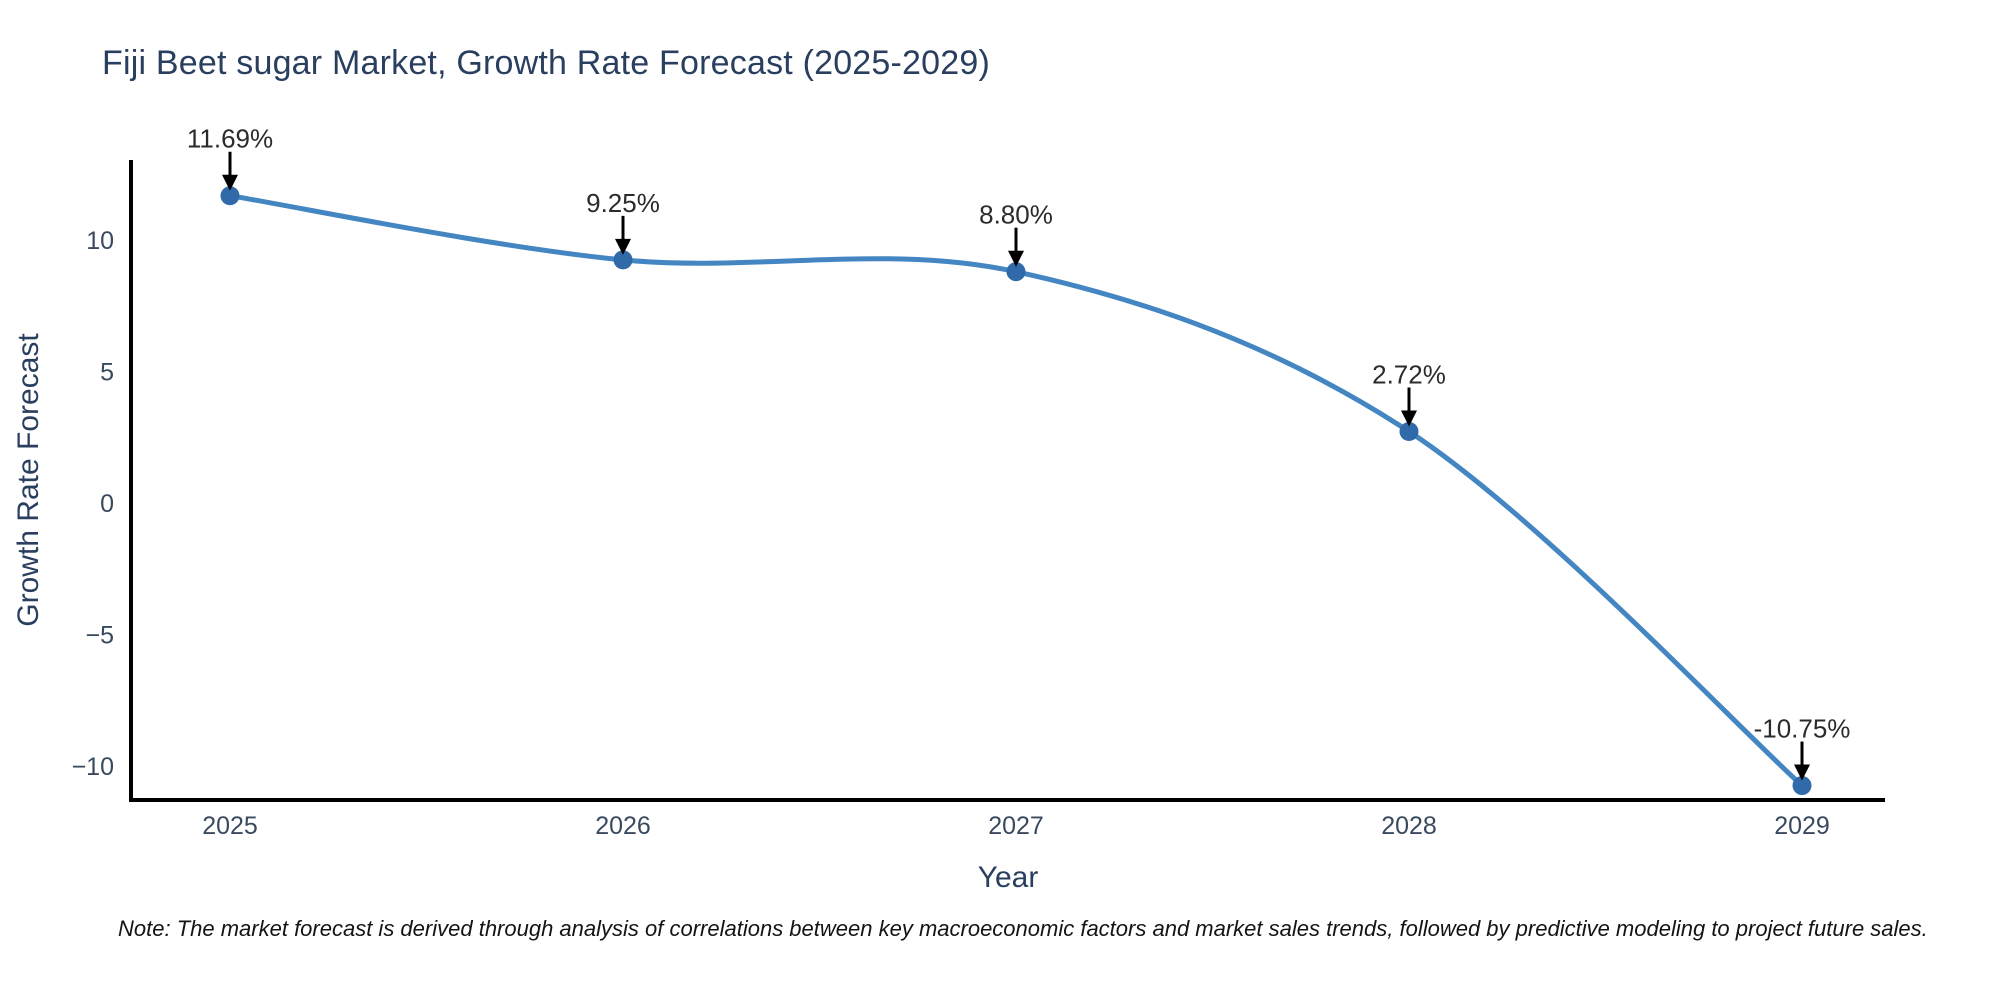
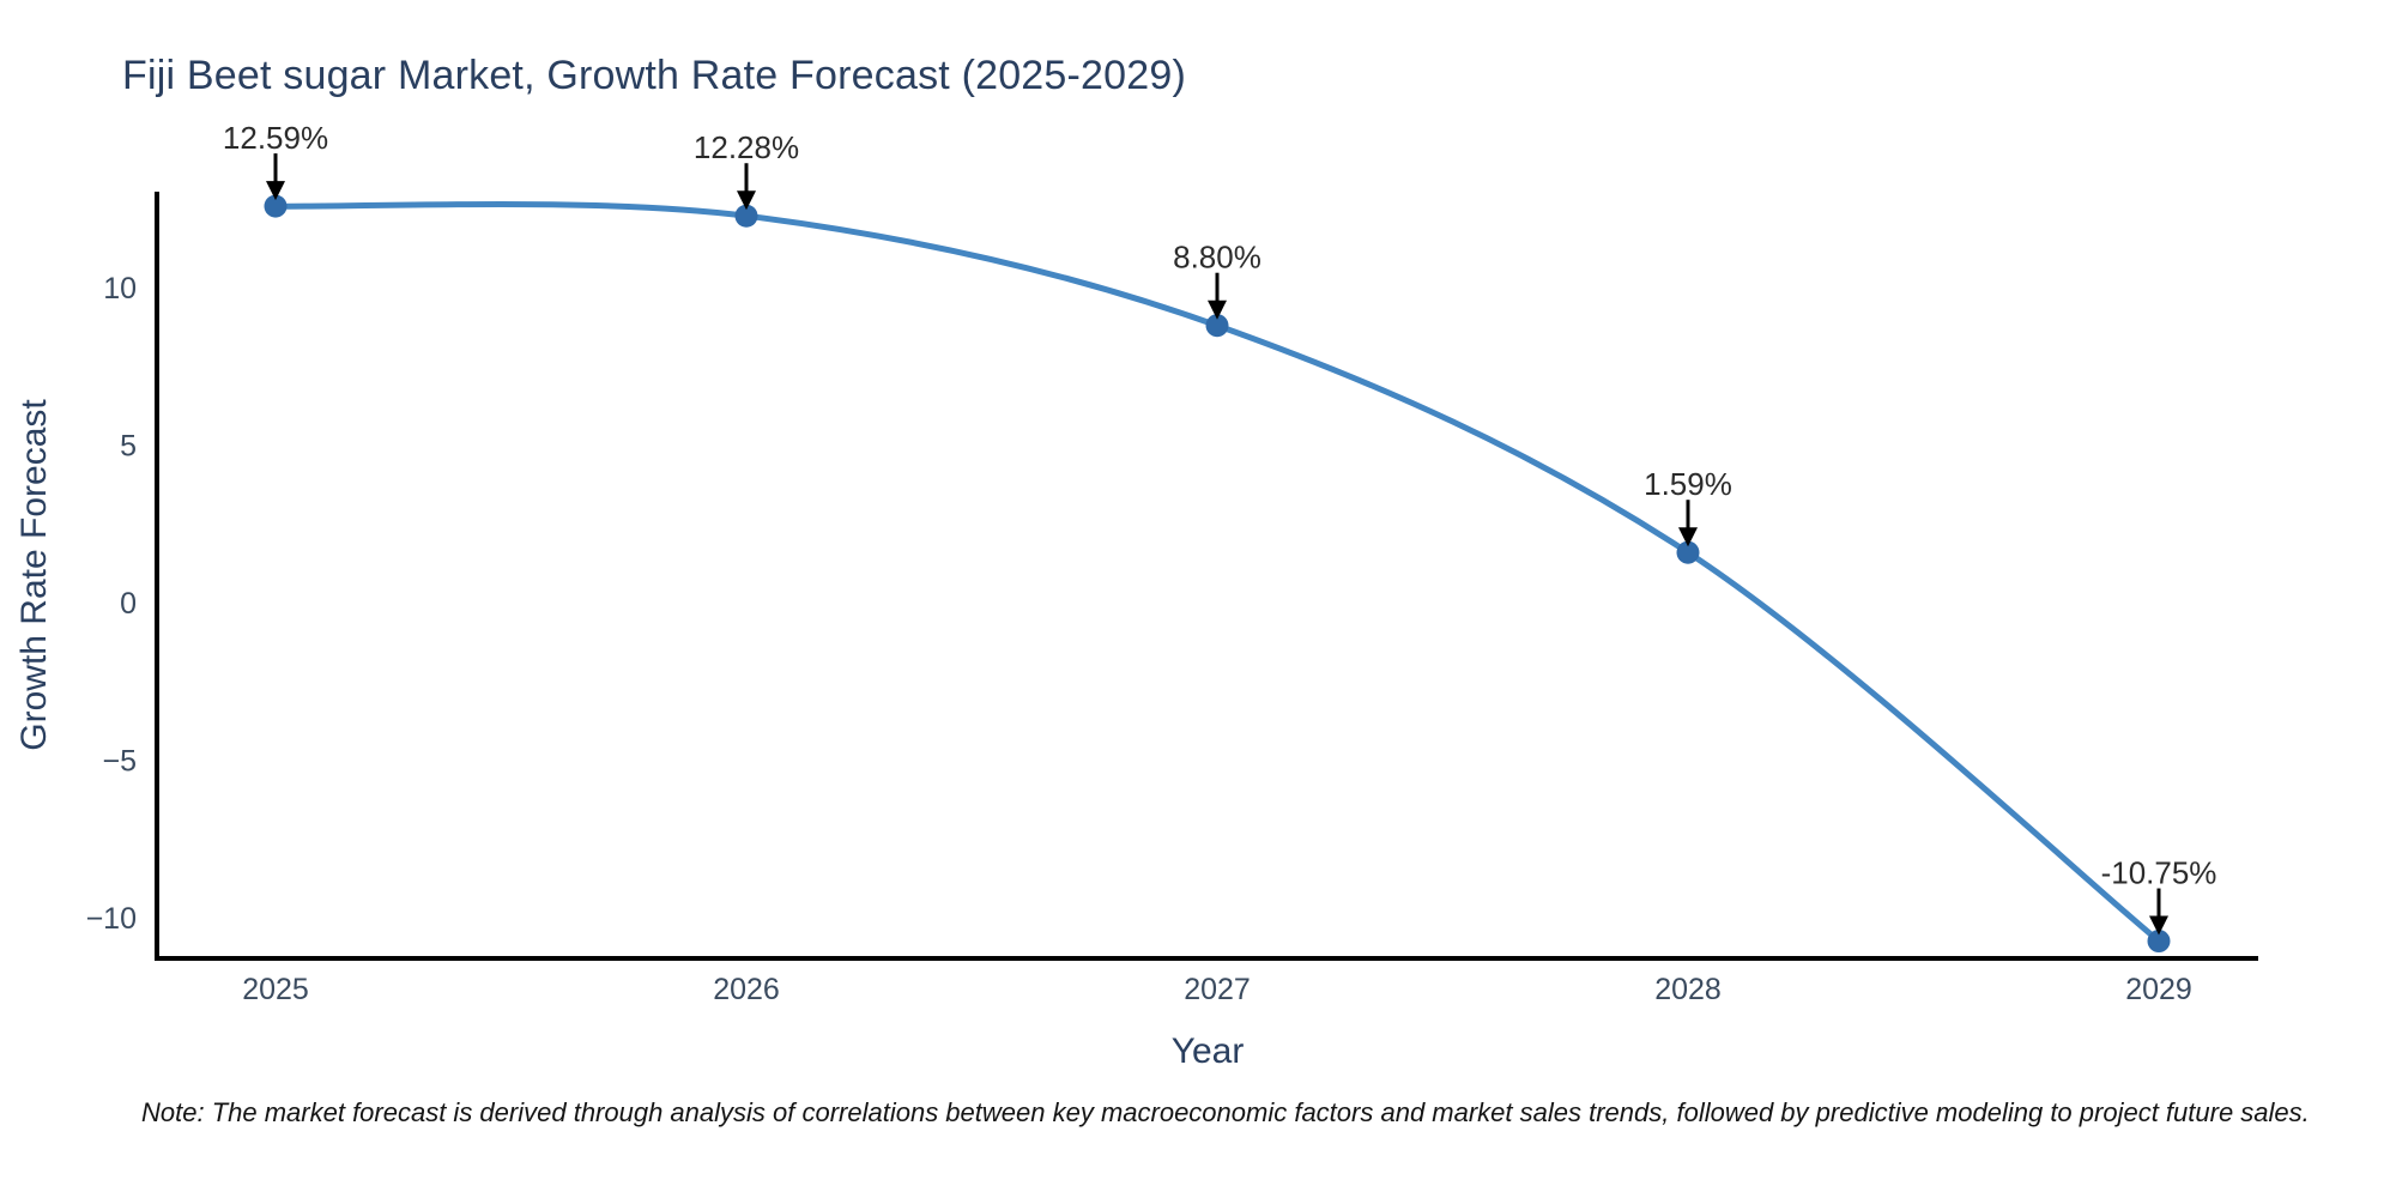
2025: 11.69% -> 12.59%
2026: 9.25% -> 12.28%
2028: 2.72% -> 1.59%
